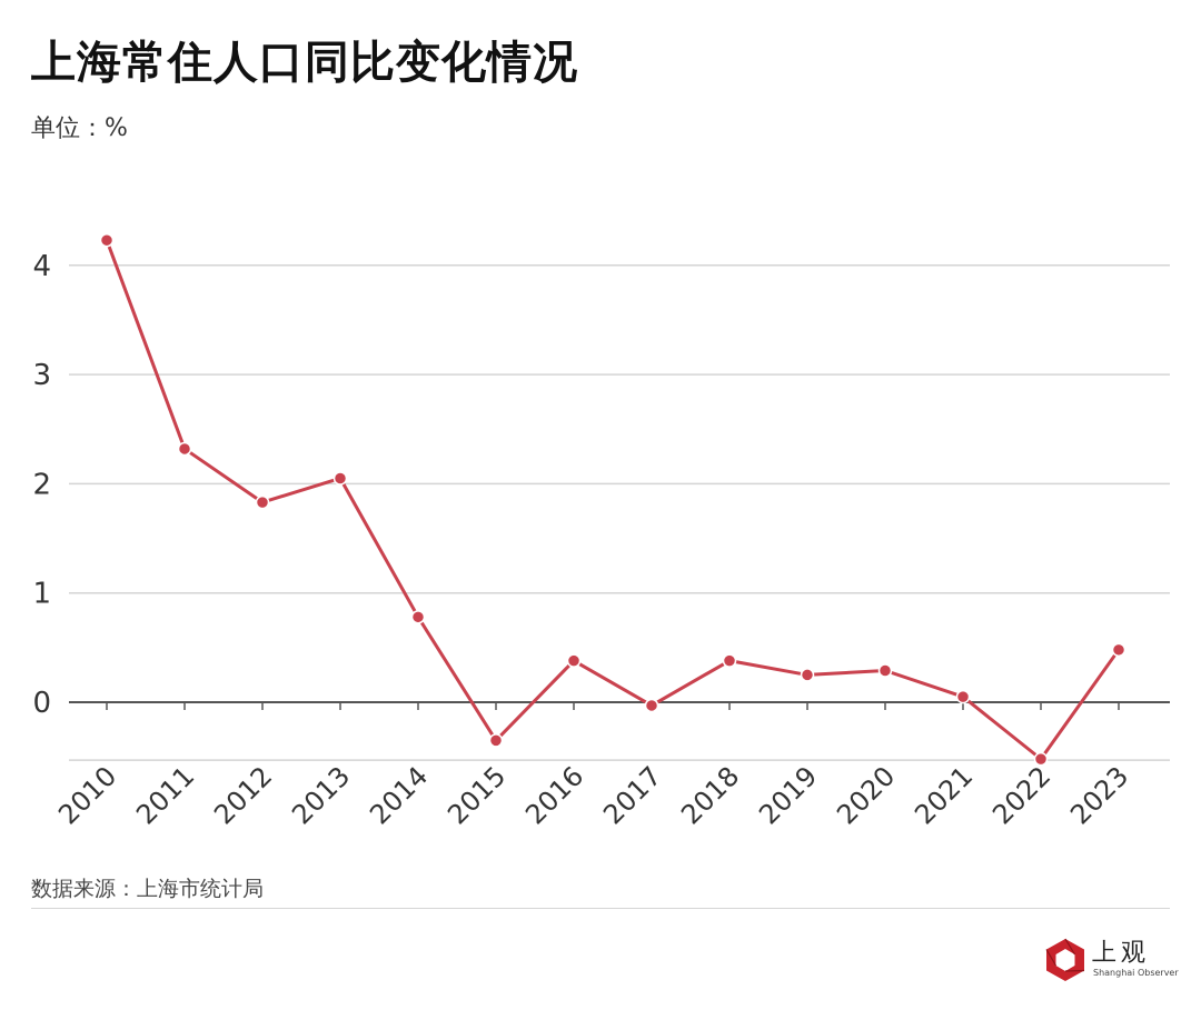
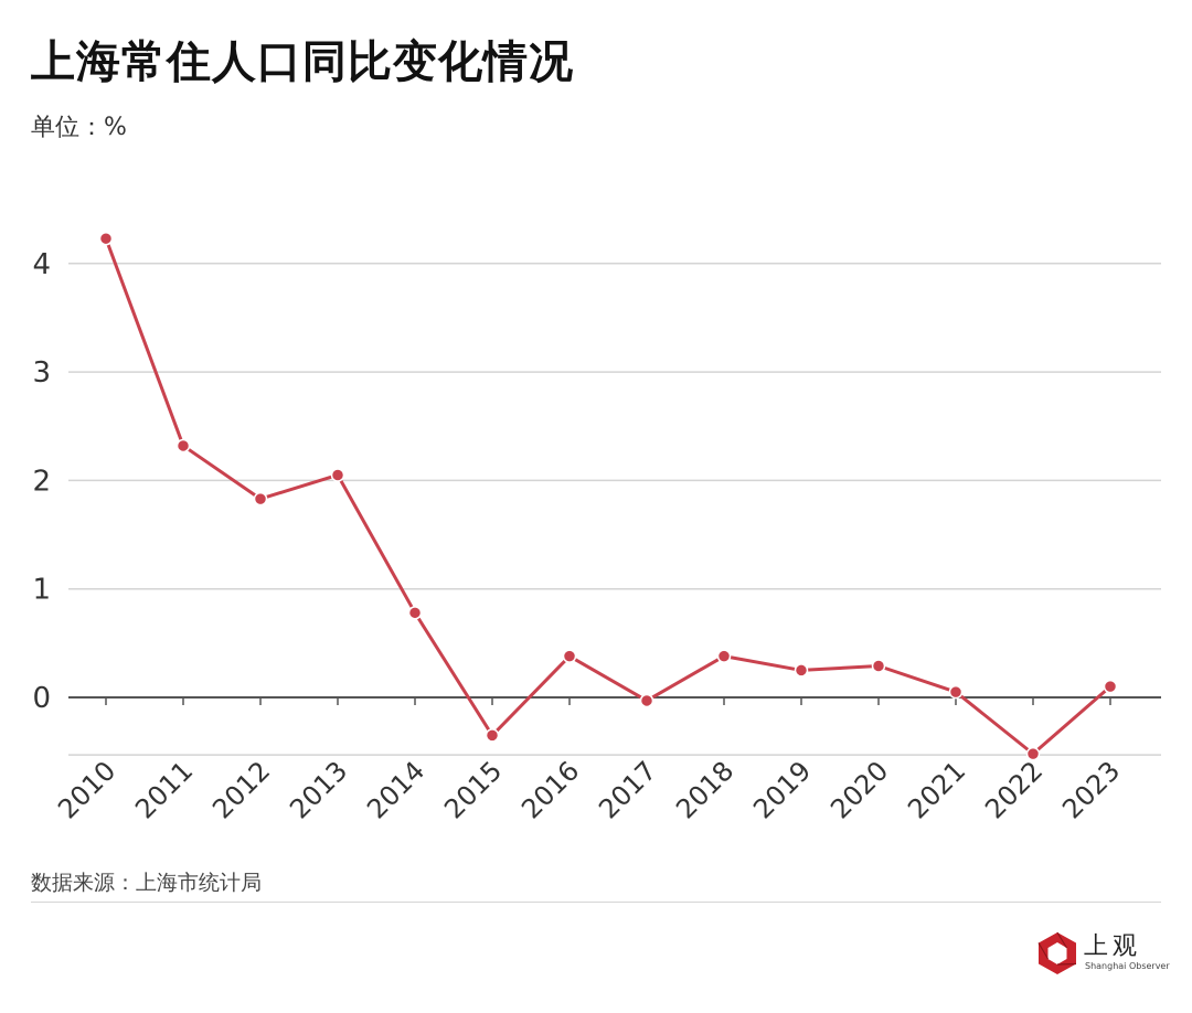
2023: 0.5 -> 0.1
